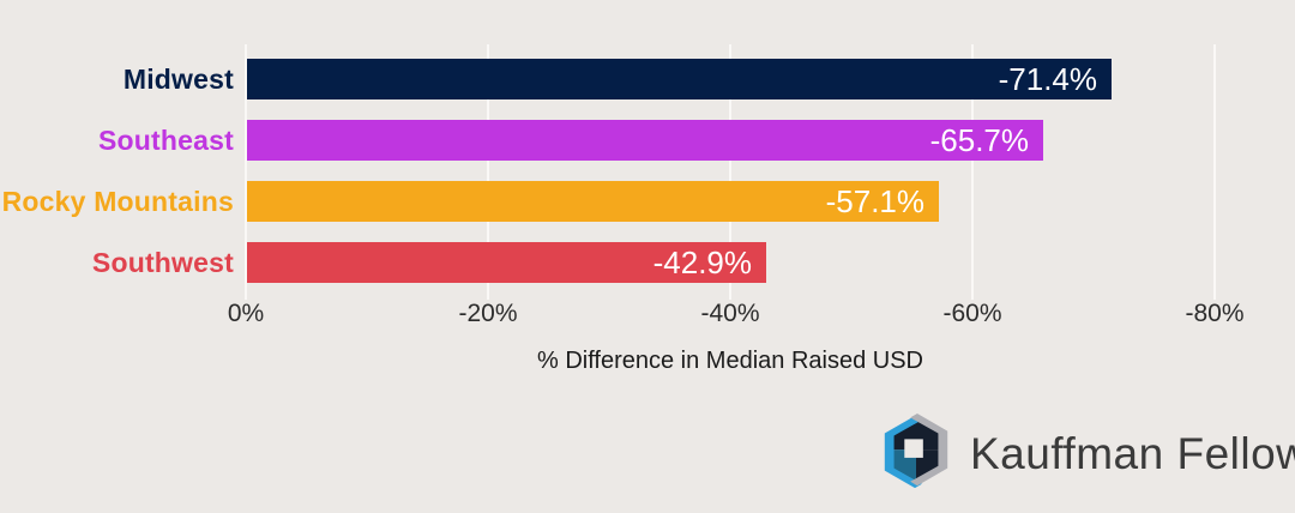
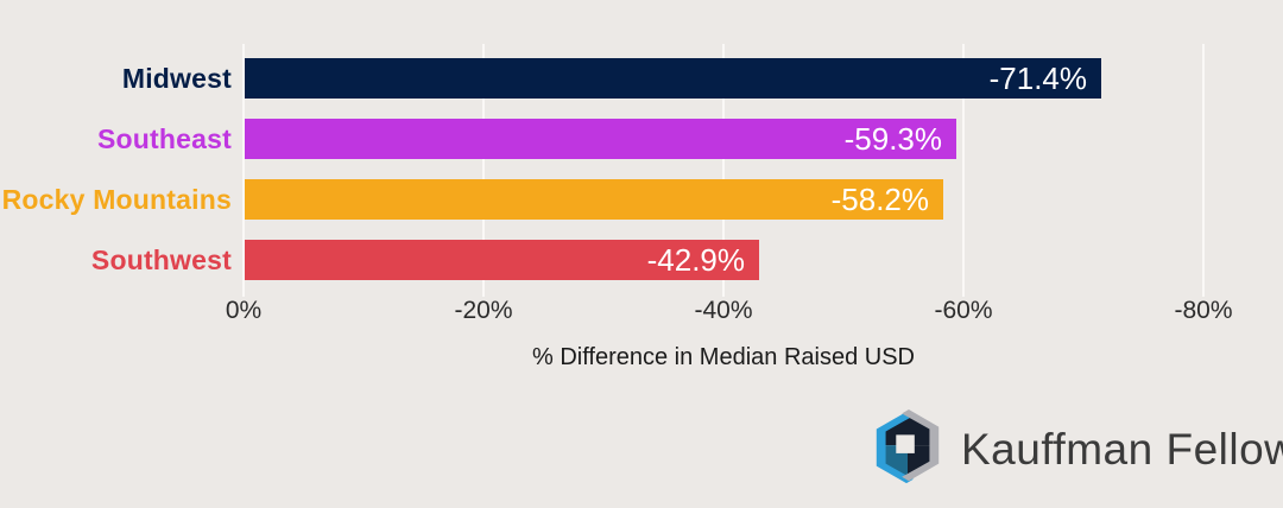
Southeast: -65.7% -> -59.3%
Rocky Mountains: -57.1% -> -58.2%
